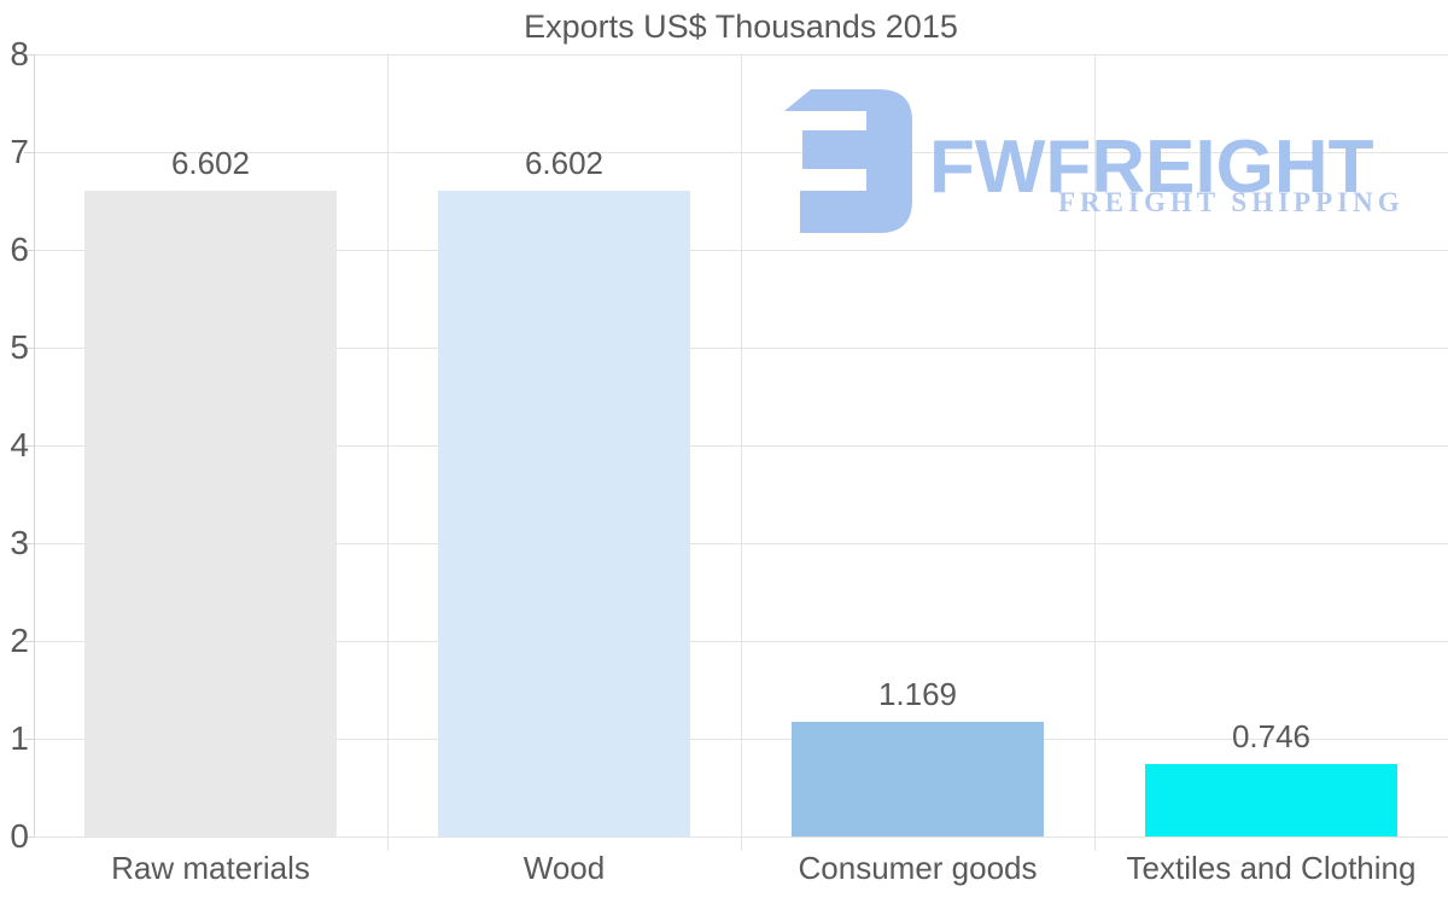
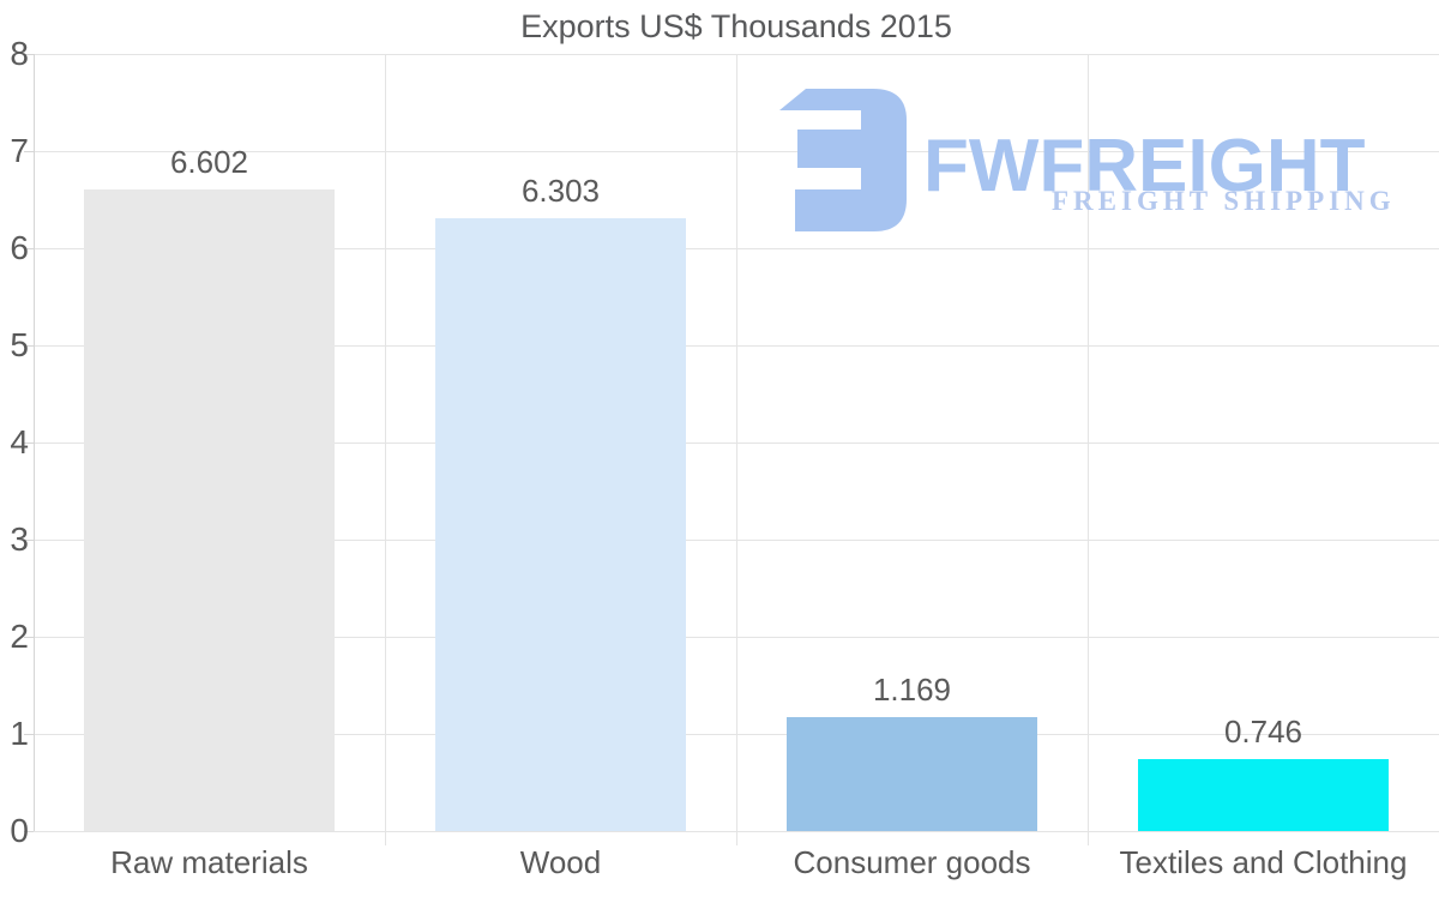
Wood: 6.602 -> 6.303
